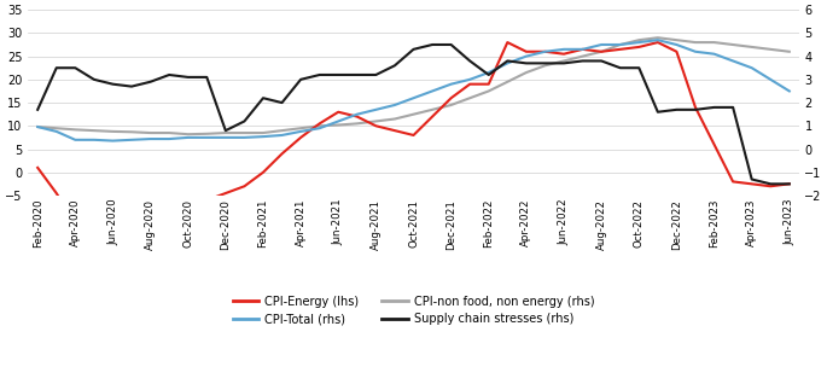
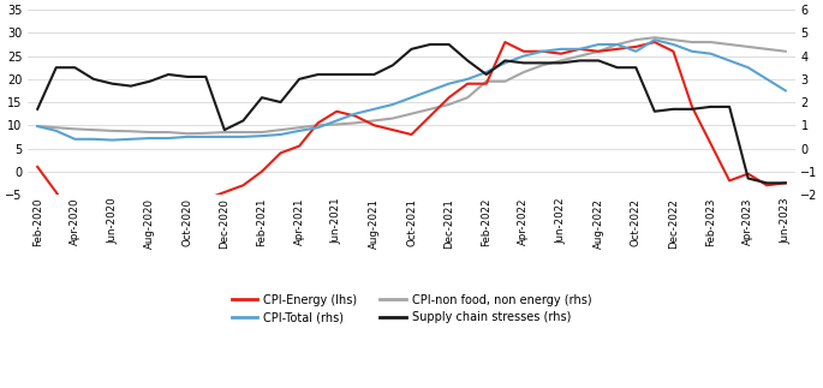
CPI-Energy (lhs)/Apr-2021: 7.5 -> 5.5
CPI-non food, non energy (rhs)/Feb-2022: 17.5 -> 19.5
CPI-Total (rhs)/Oct-2022: 28.0 -> 26.0
CPI-Energy (lhs)/Apr-2023: -2.5 -> -0.5
